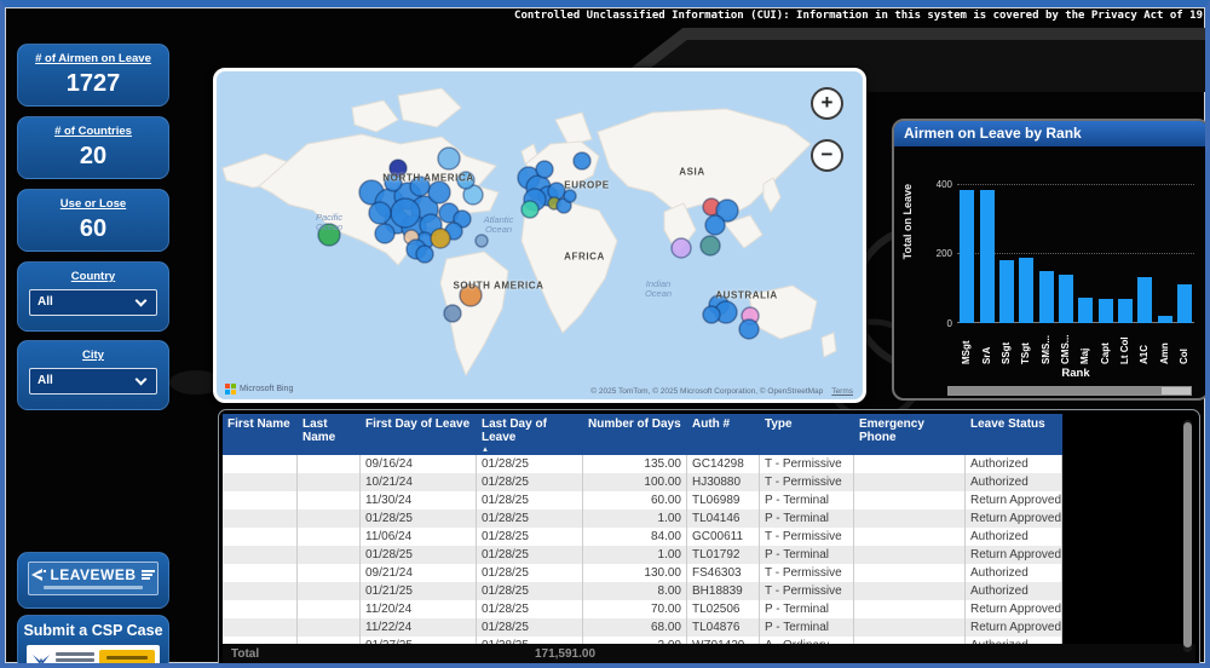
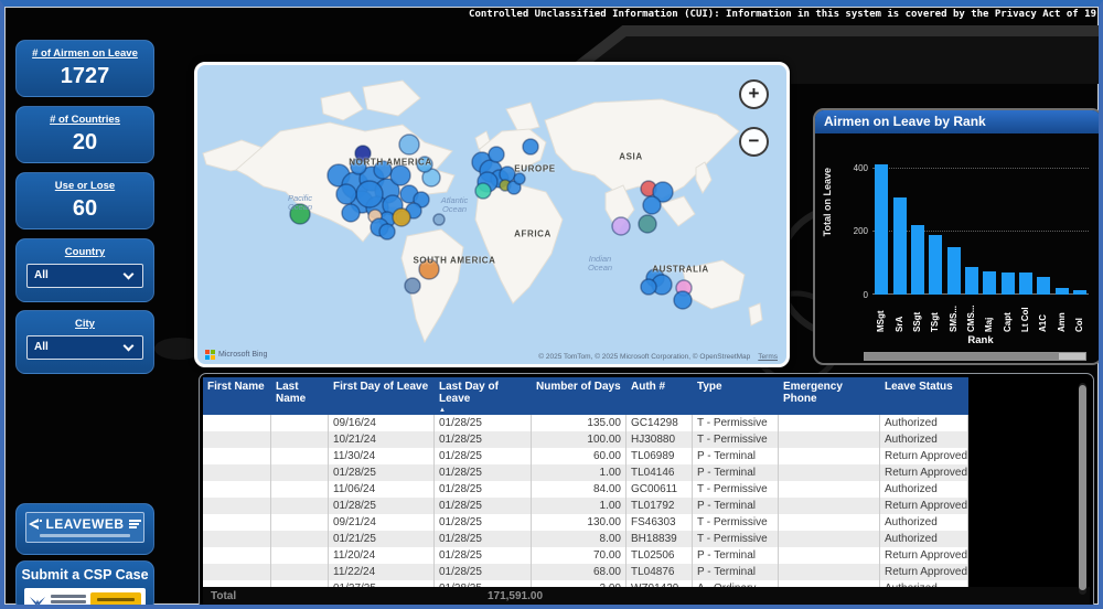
MSgt: 380 -> 410
SrA: 380 -> 300
SSgt: 180 -> 220
CMS...: 140 -> 80
A1C: 130 -> 60
Col: 110 -> 10
